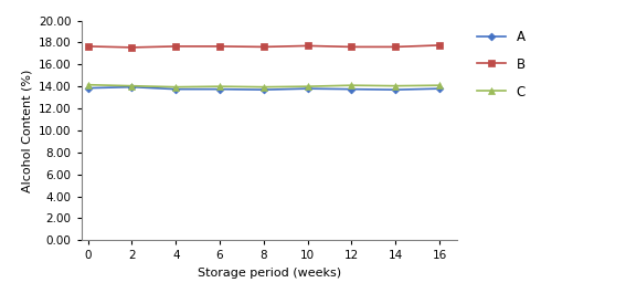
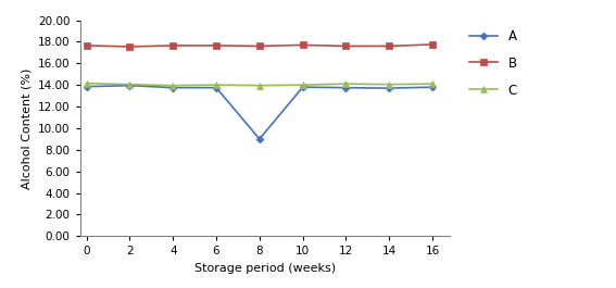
A/8: 13.7 -> 9.0
